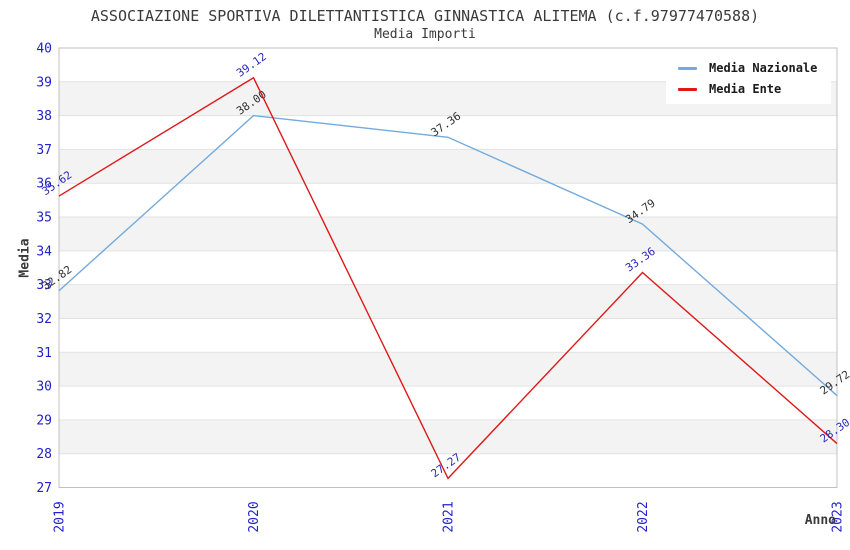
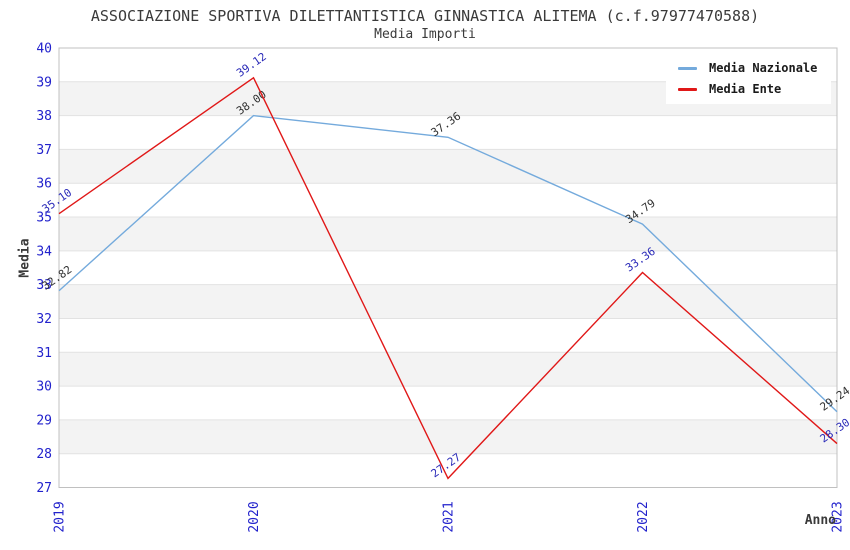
Media Ente/2019: 35.62 -> 35.10
Media Nazionale/2023: 29.72 -> 29.24
